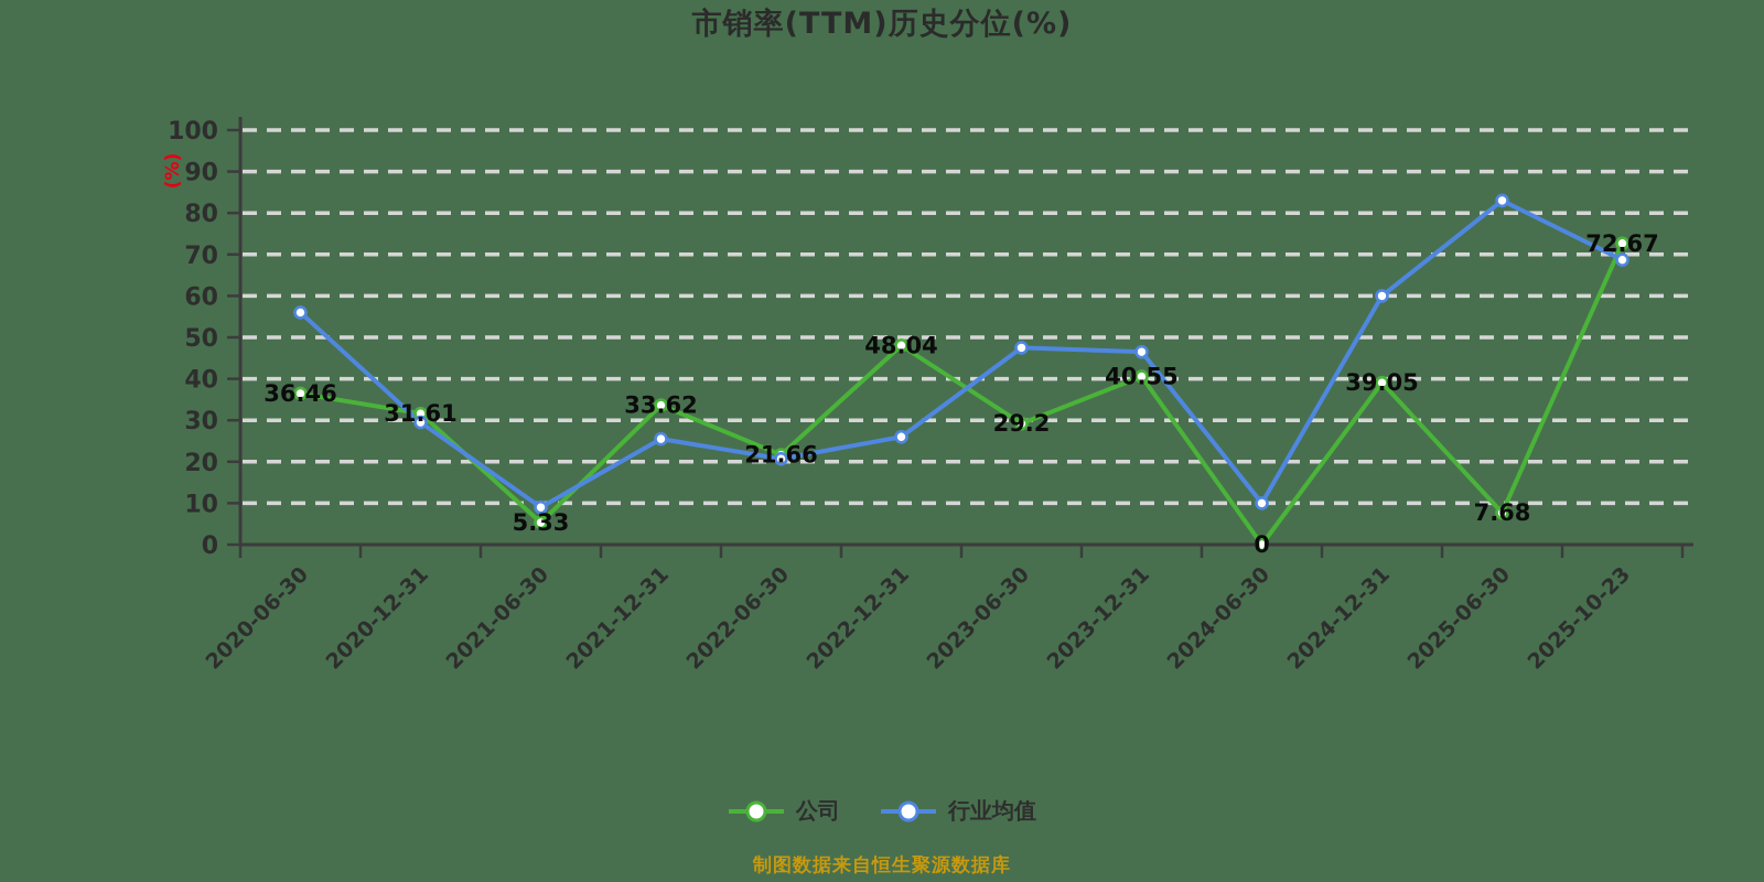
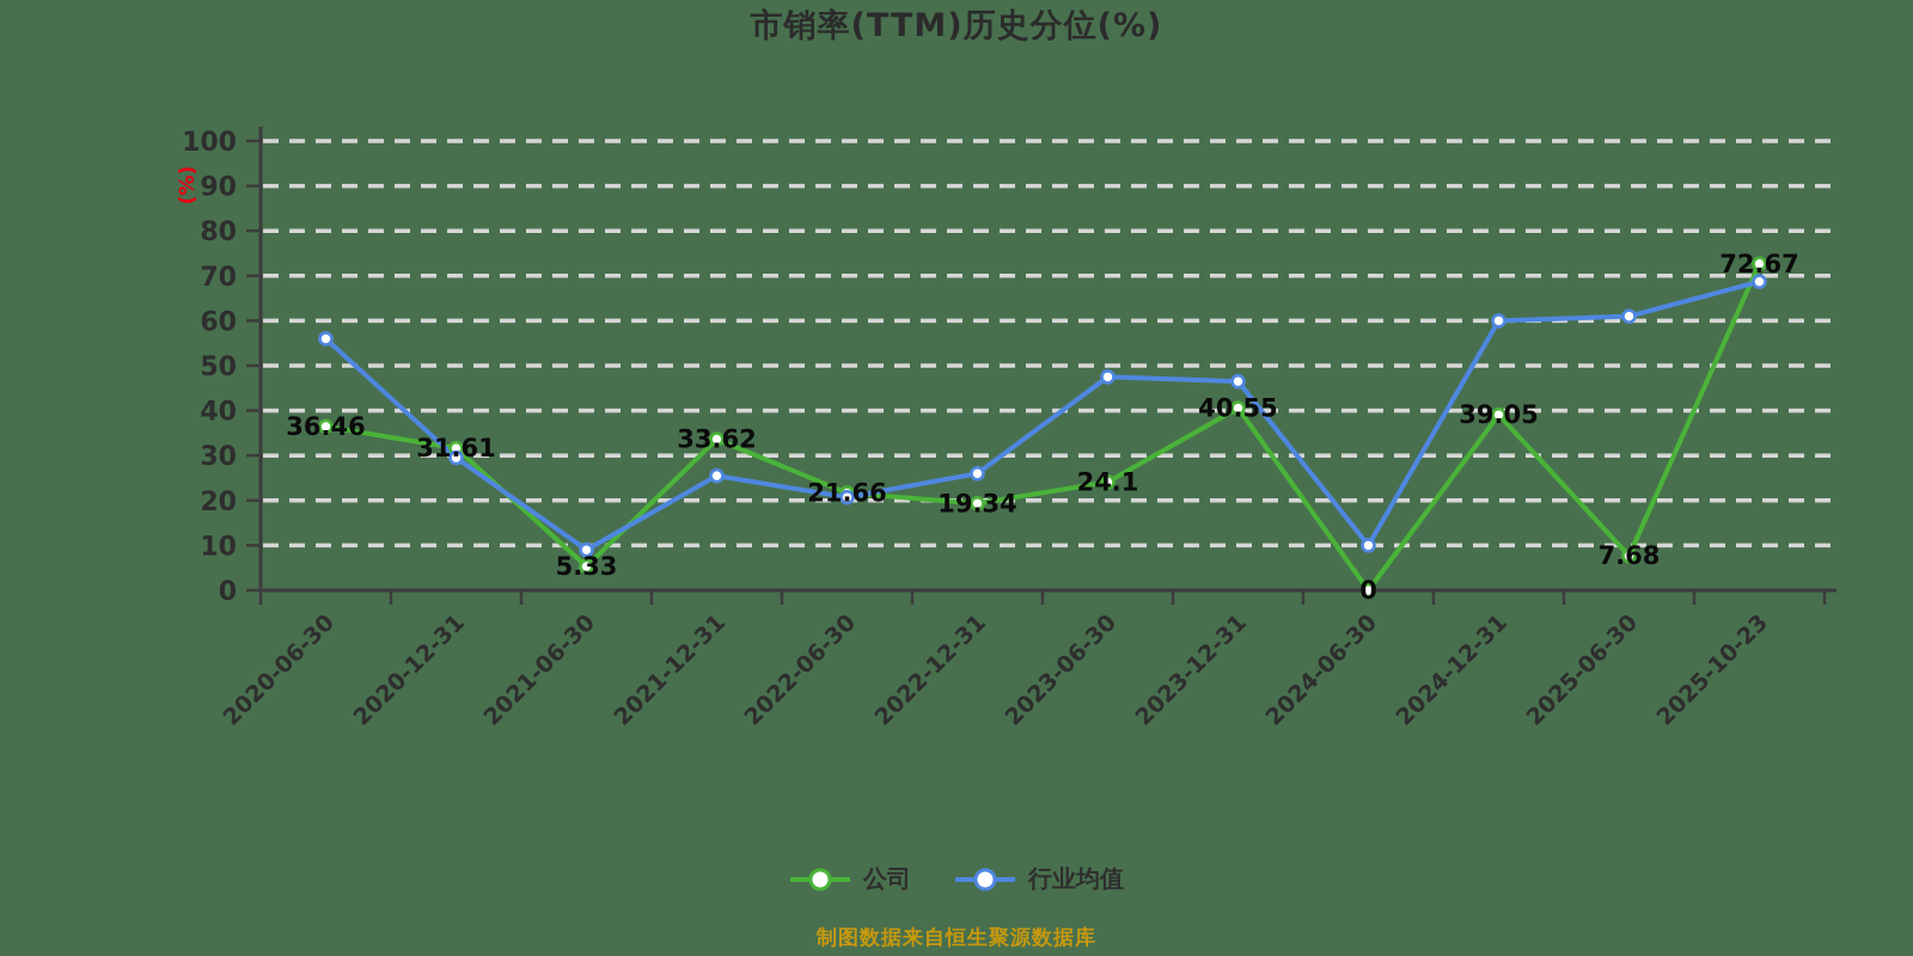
公司/2022-12-31: 48.04 -> 19.34
公司/2023-06-30: 29.2 -> 24.1
行业均值/2025-06-30: 83 -> 61
